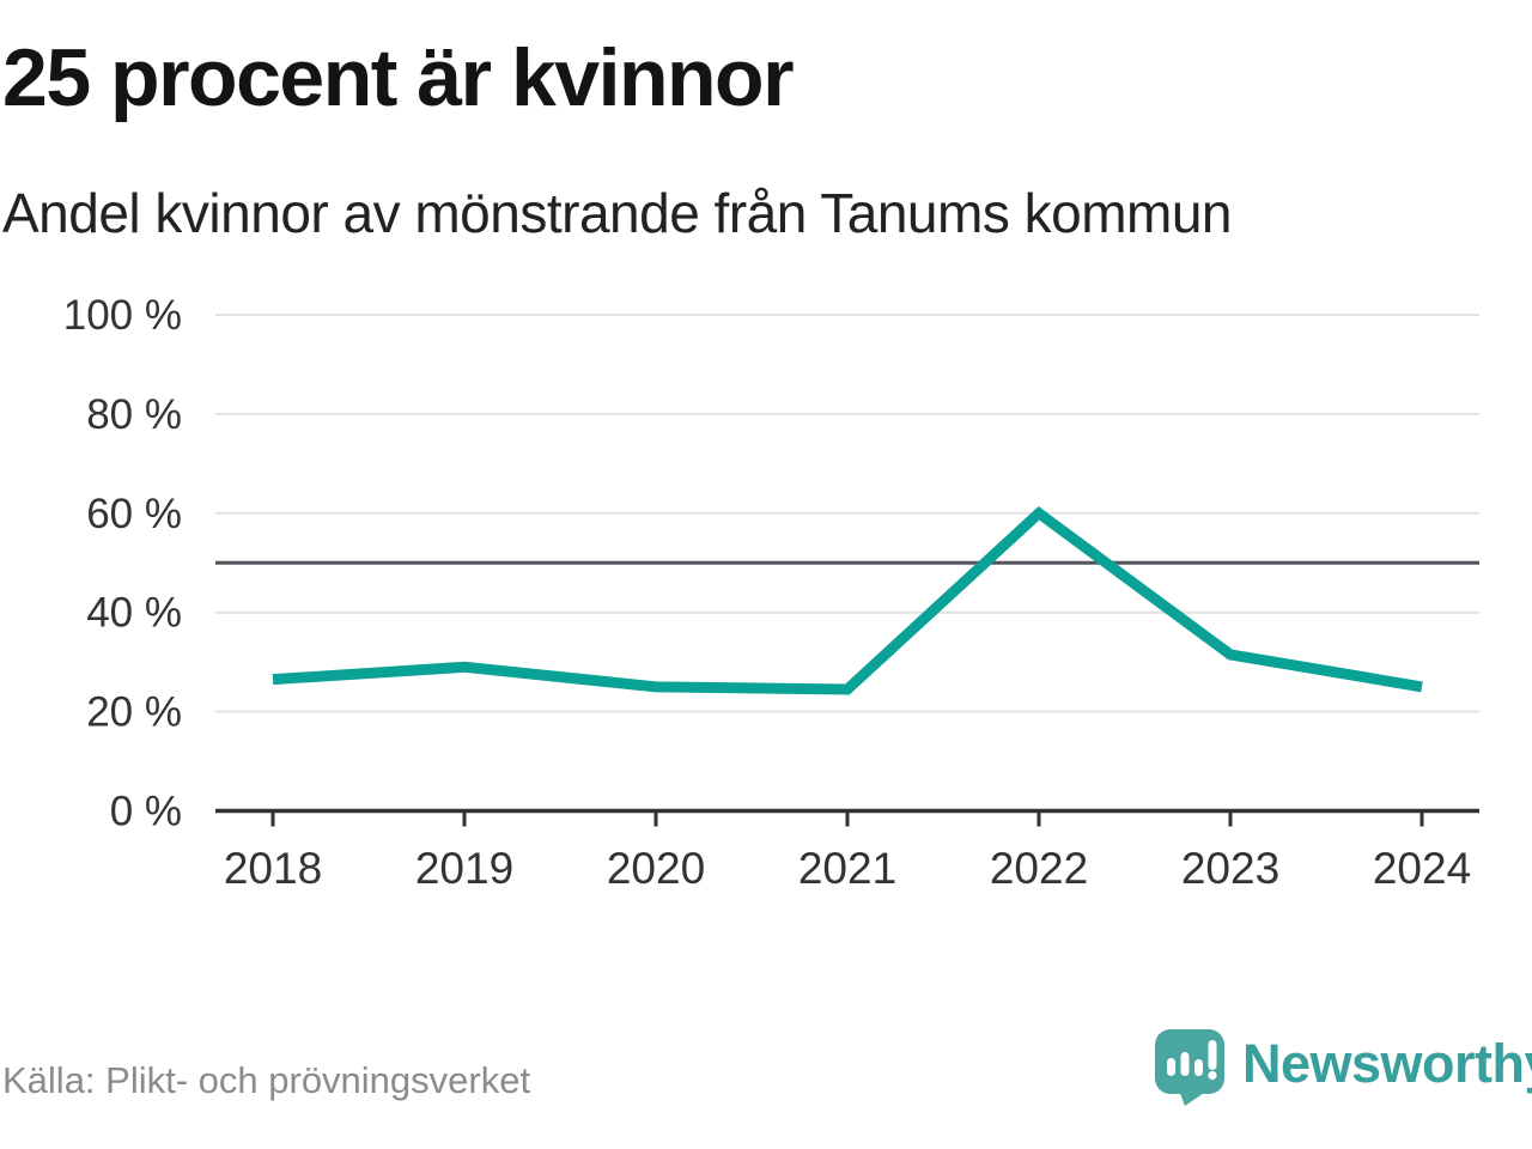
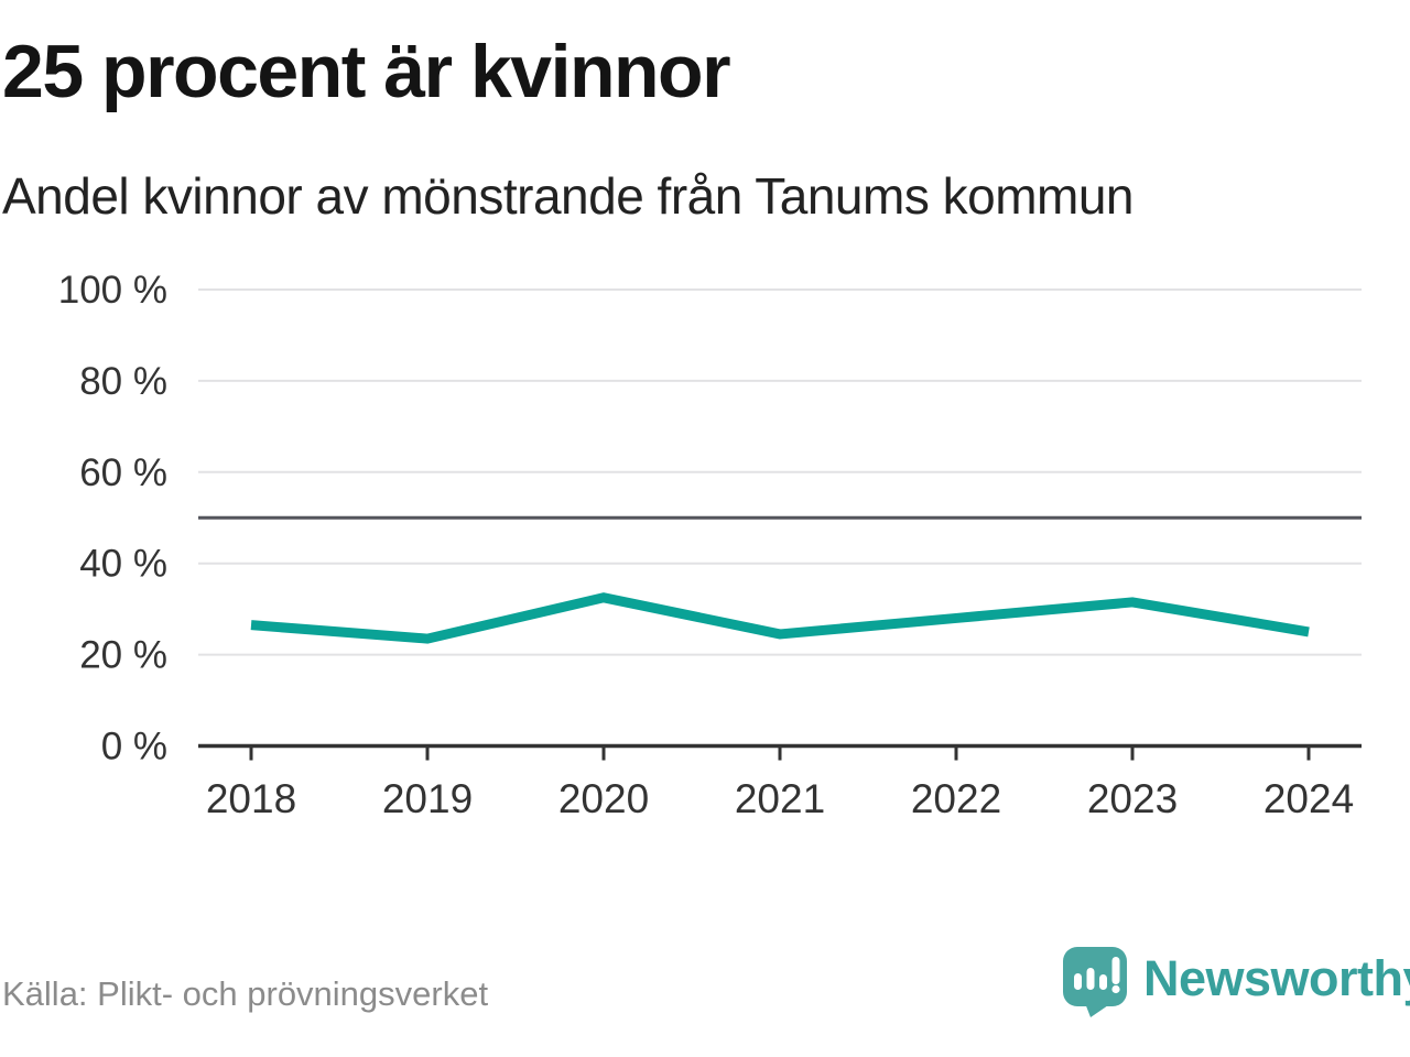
2019: 29% -> 24%
2020: 25% -> 32%
2022: 60% -> 28%
